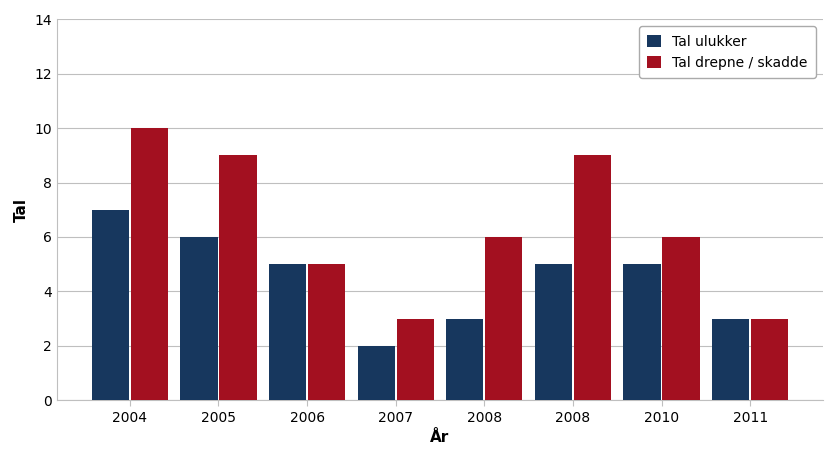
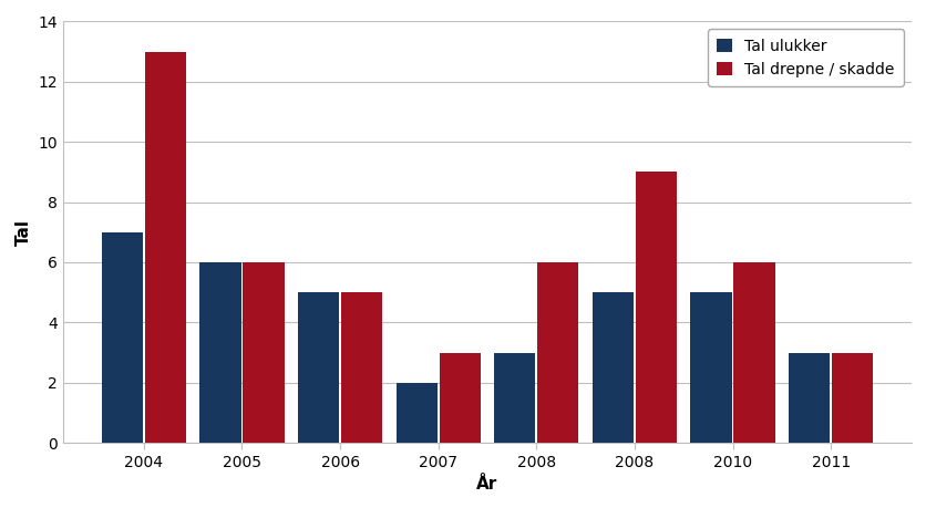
Tal drepne / skadde/2004: 10 -> 13
Tal drepne / skadde/2005: 9 -> 6
